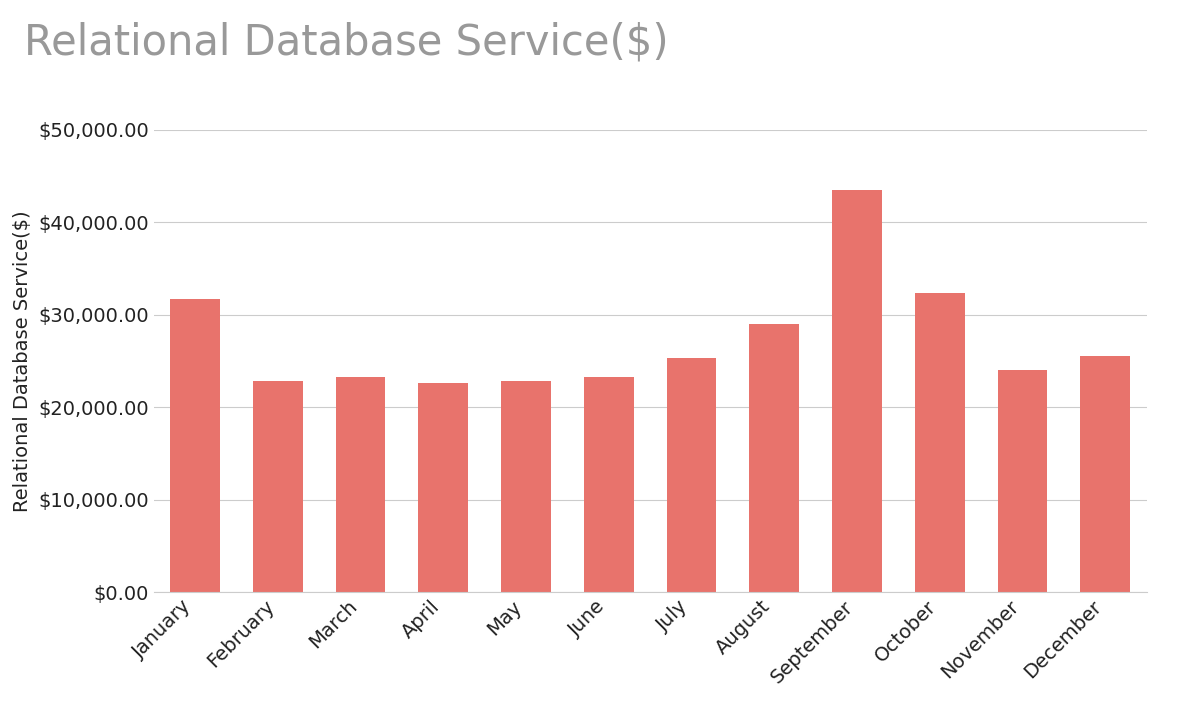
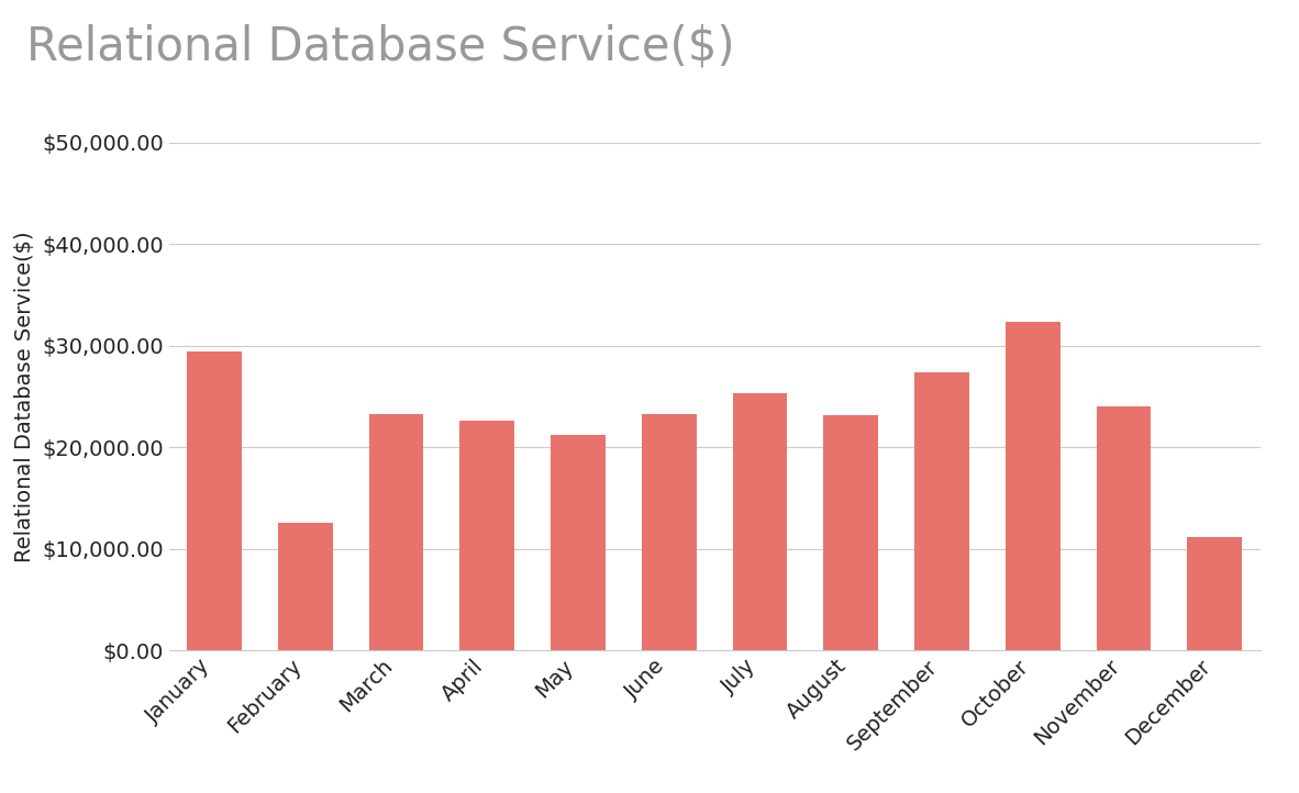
January: $31,700 -> $29,400
February: $22,800 -> $12,600
May: $22,800 -> $21,200
August: $29,000 -> $23,200
September: $43,500 -> $27,400
December: $25,500 -> $11,200
